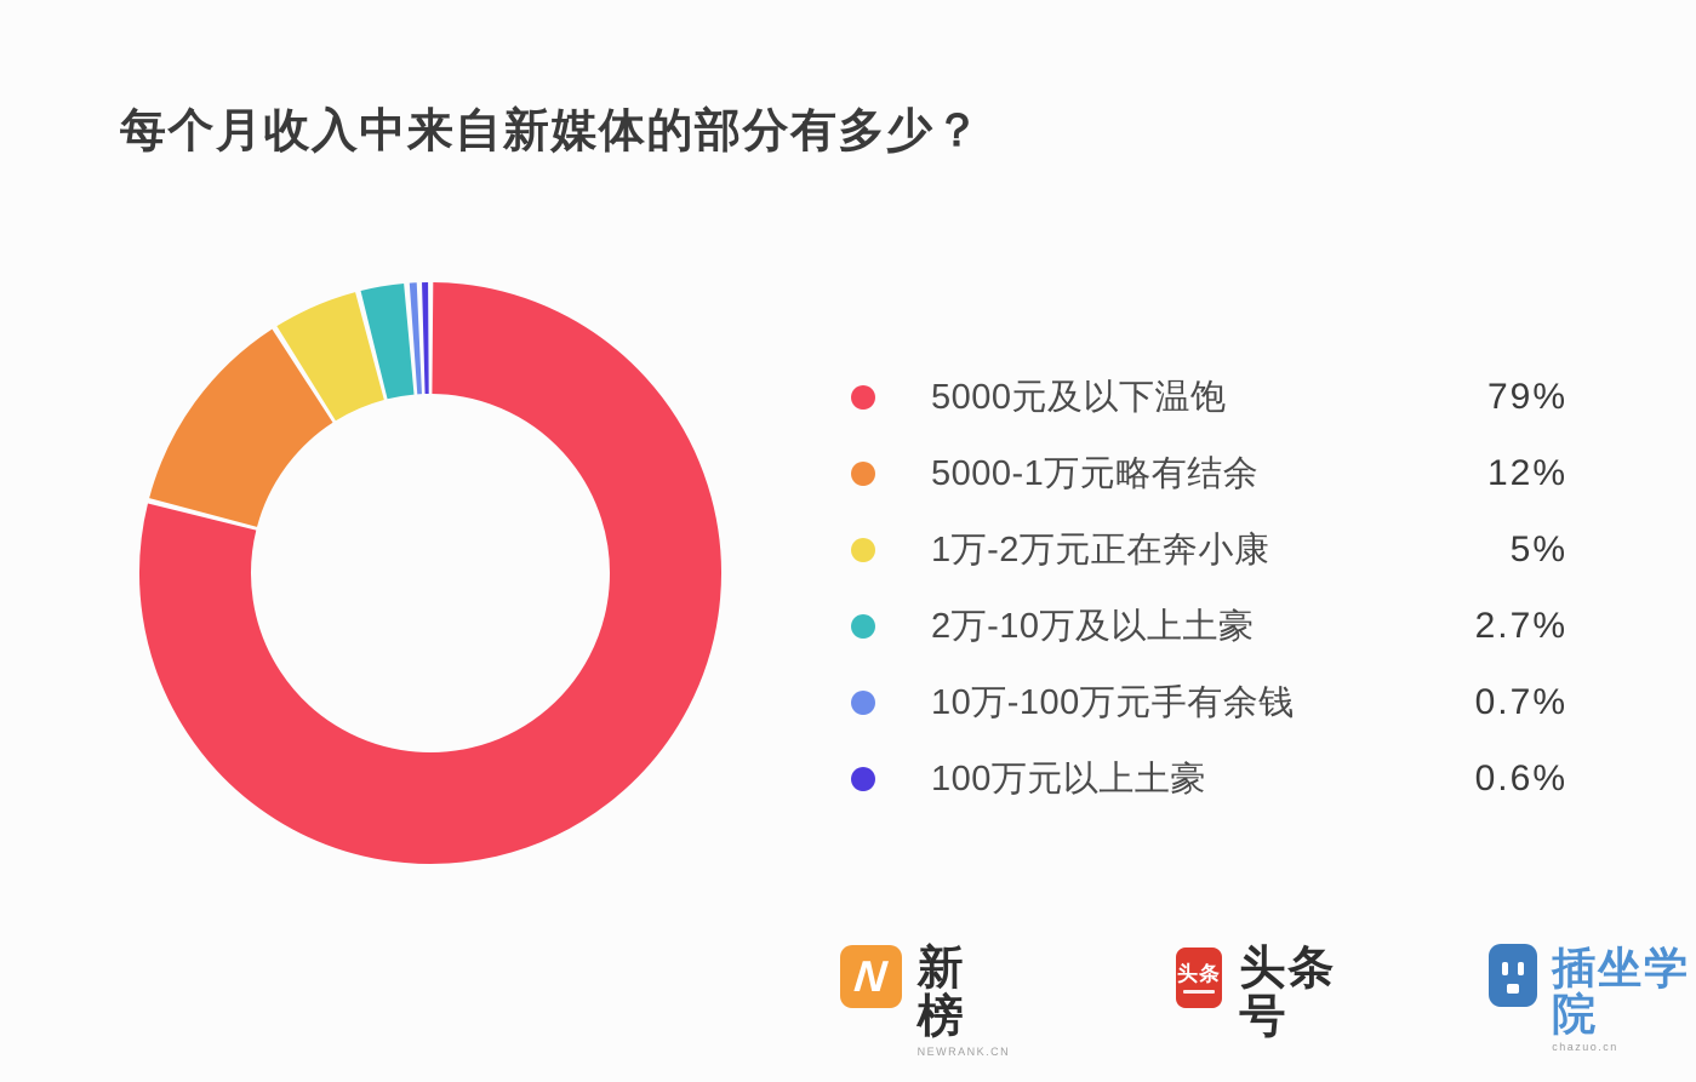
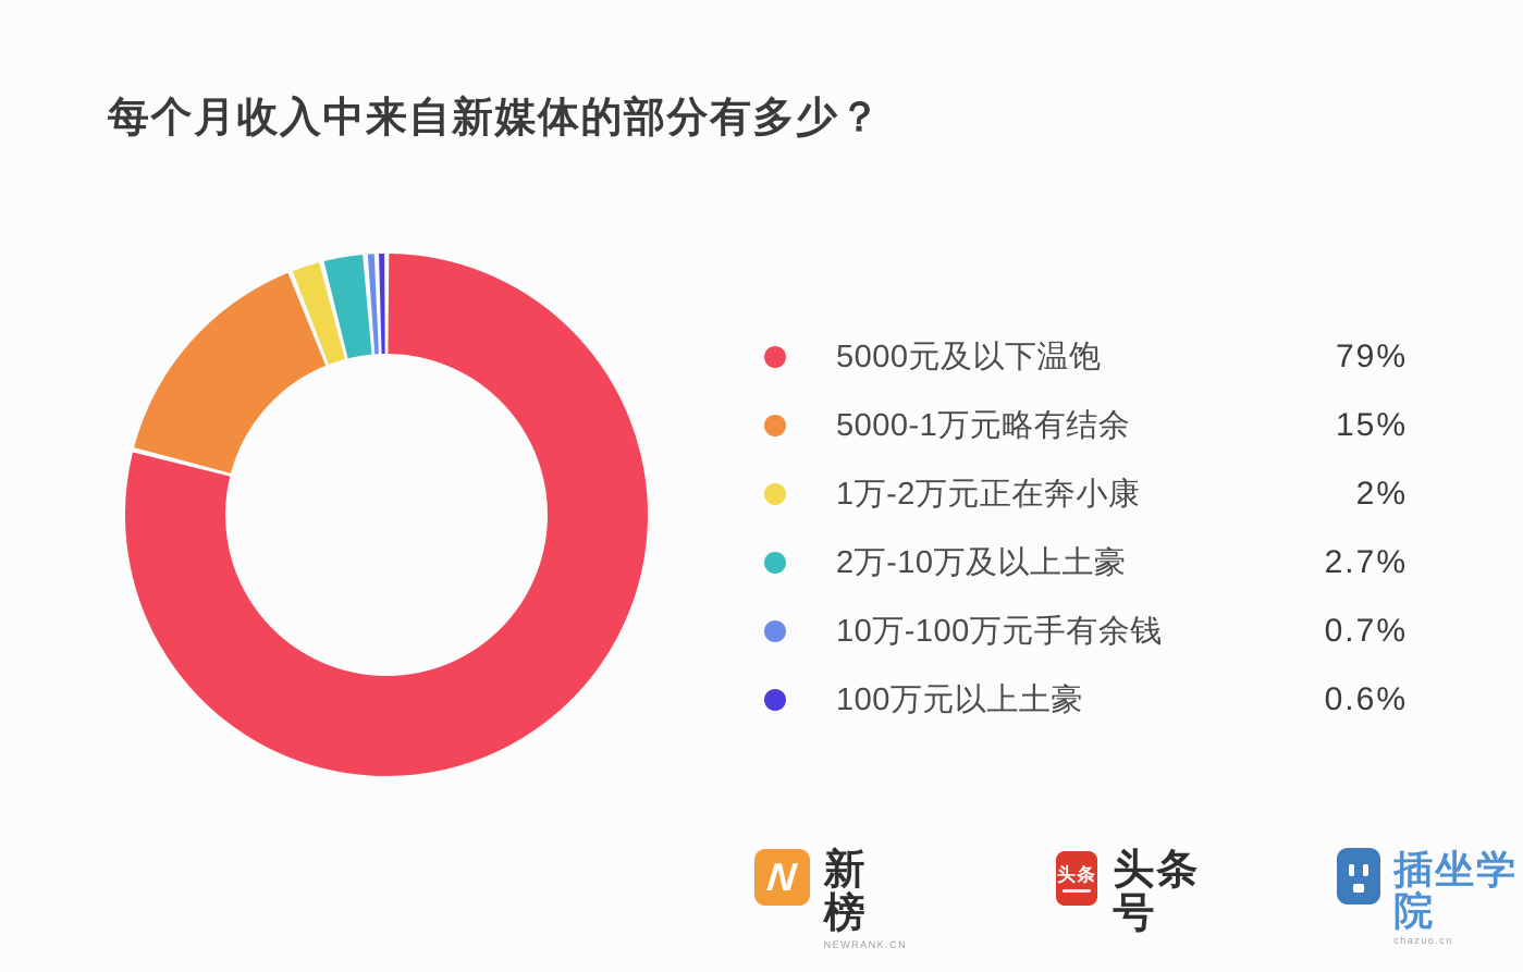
5000-1万元略有结余: 12% -> 15%
1万-2万元正在奔小康: 5% -> 2%
